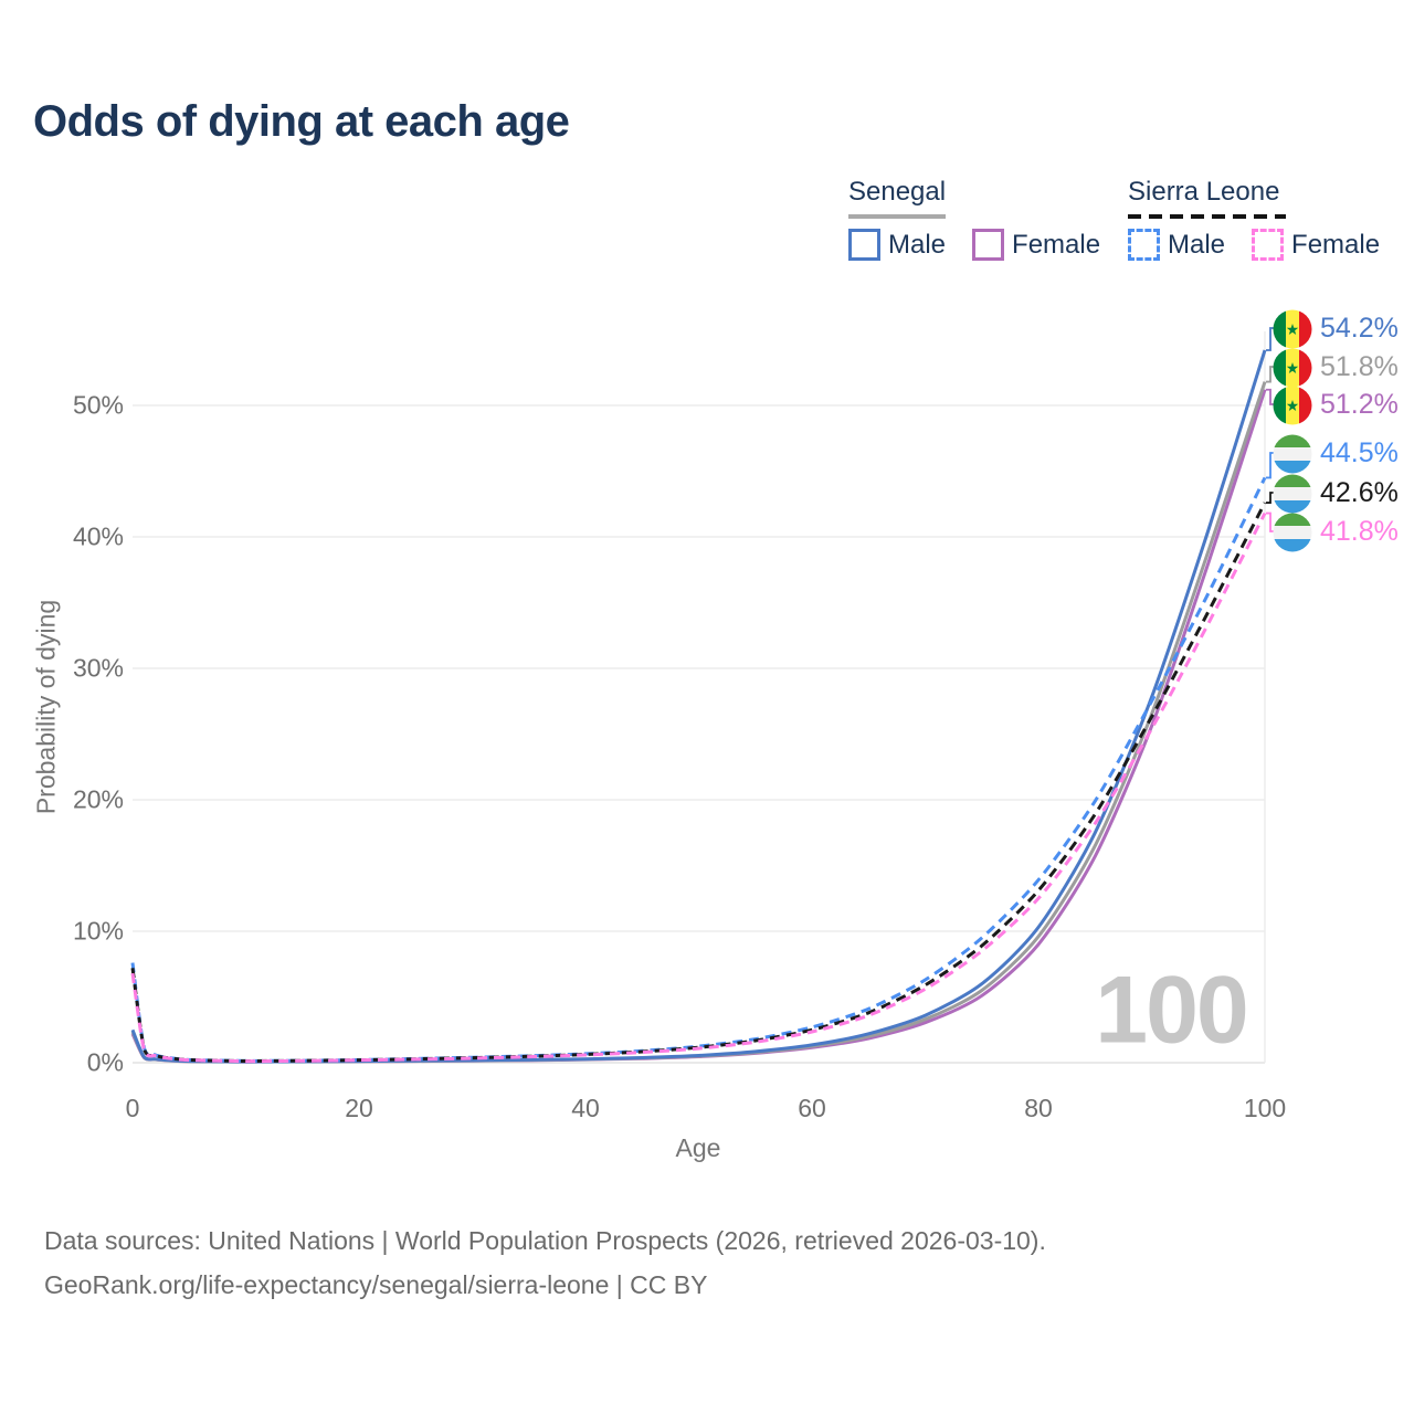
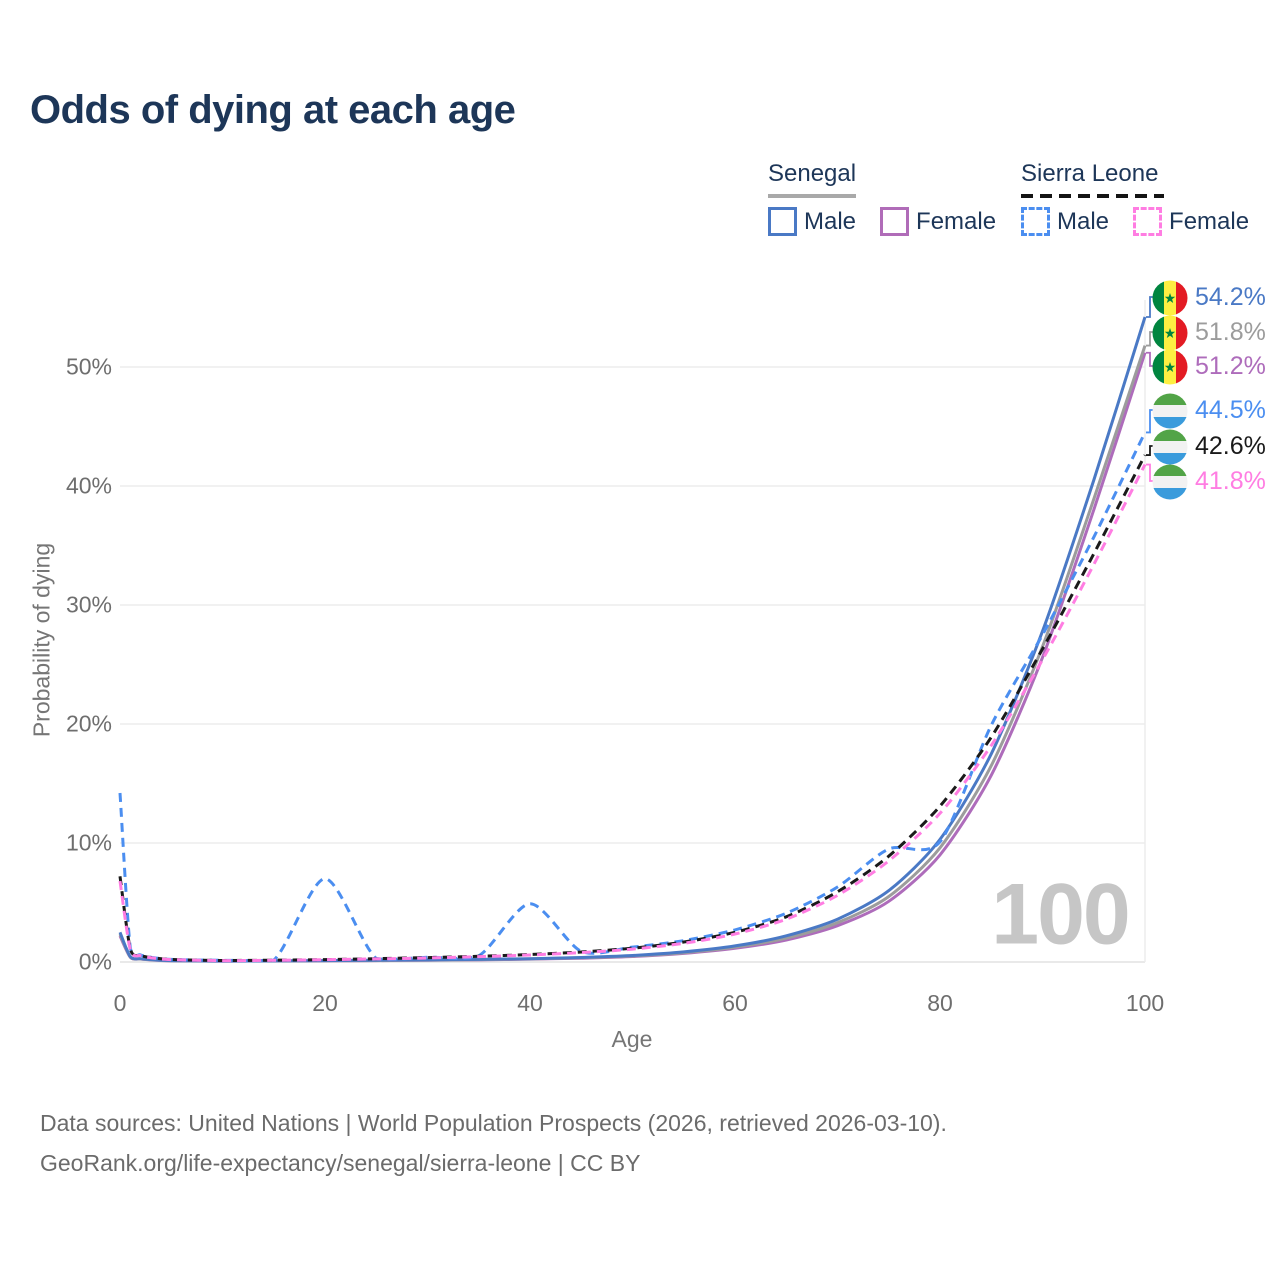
Sierra Leone Male/0: 7.6% -> 14.2%
Sierra Leone Male/20: 0.2% -> 7.0%
Sierra Leone Male/40: 0.7% -> 4.9%
Sierra Leone Male/80: 13.9% -> 10.1%
